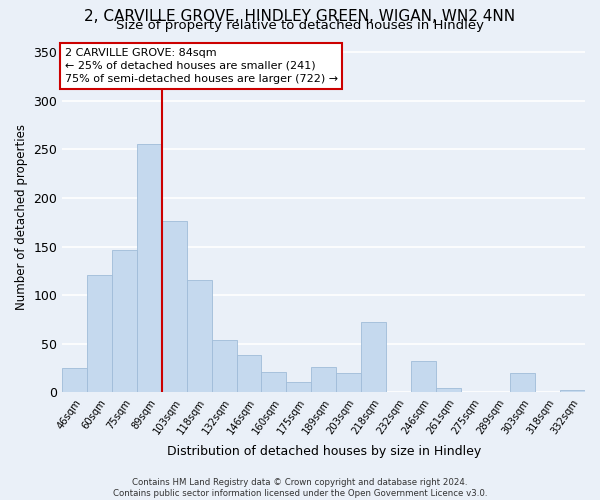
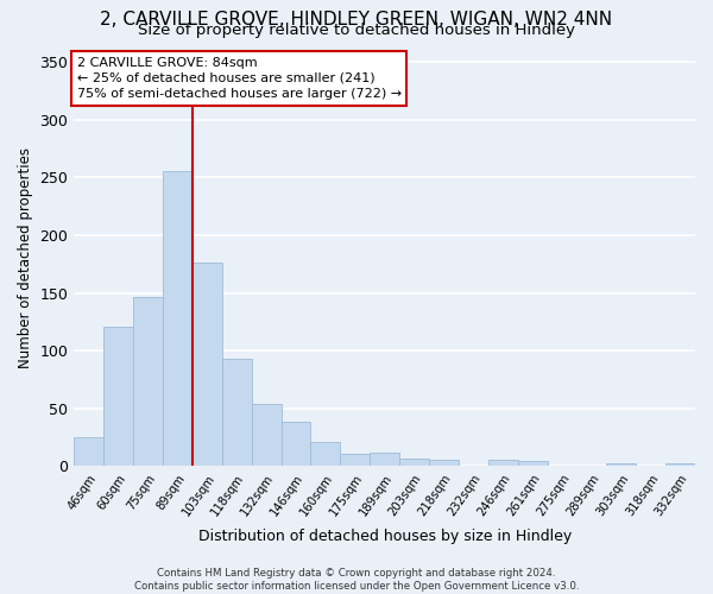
118sqm: 116 -> 93
189sqm: 26 -> 12
203sqm: 20 -> 7
218sqm: 72 -> 6
246sqm: 32 -> 6
303sqm: 20 -> 3
